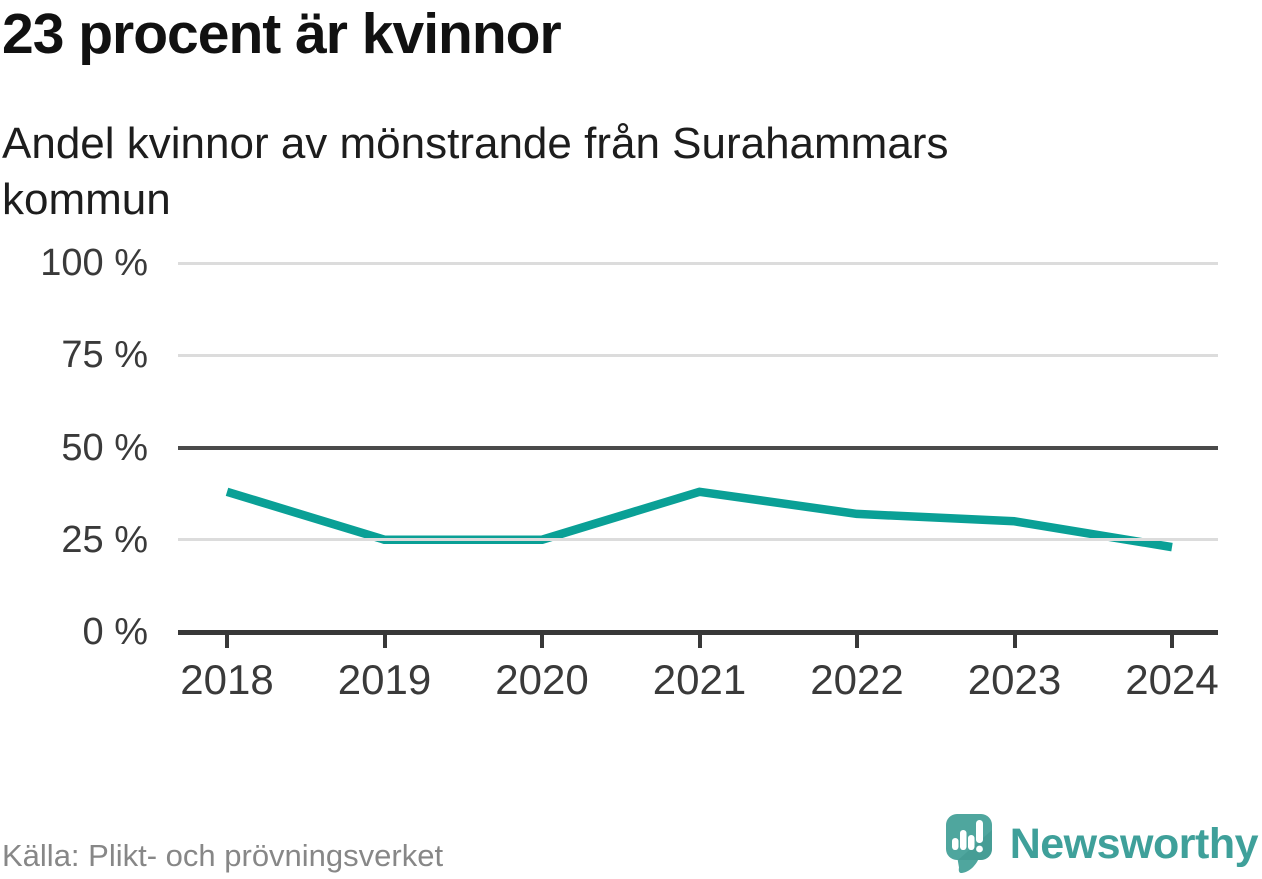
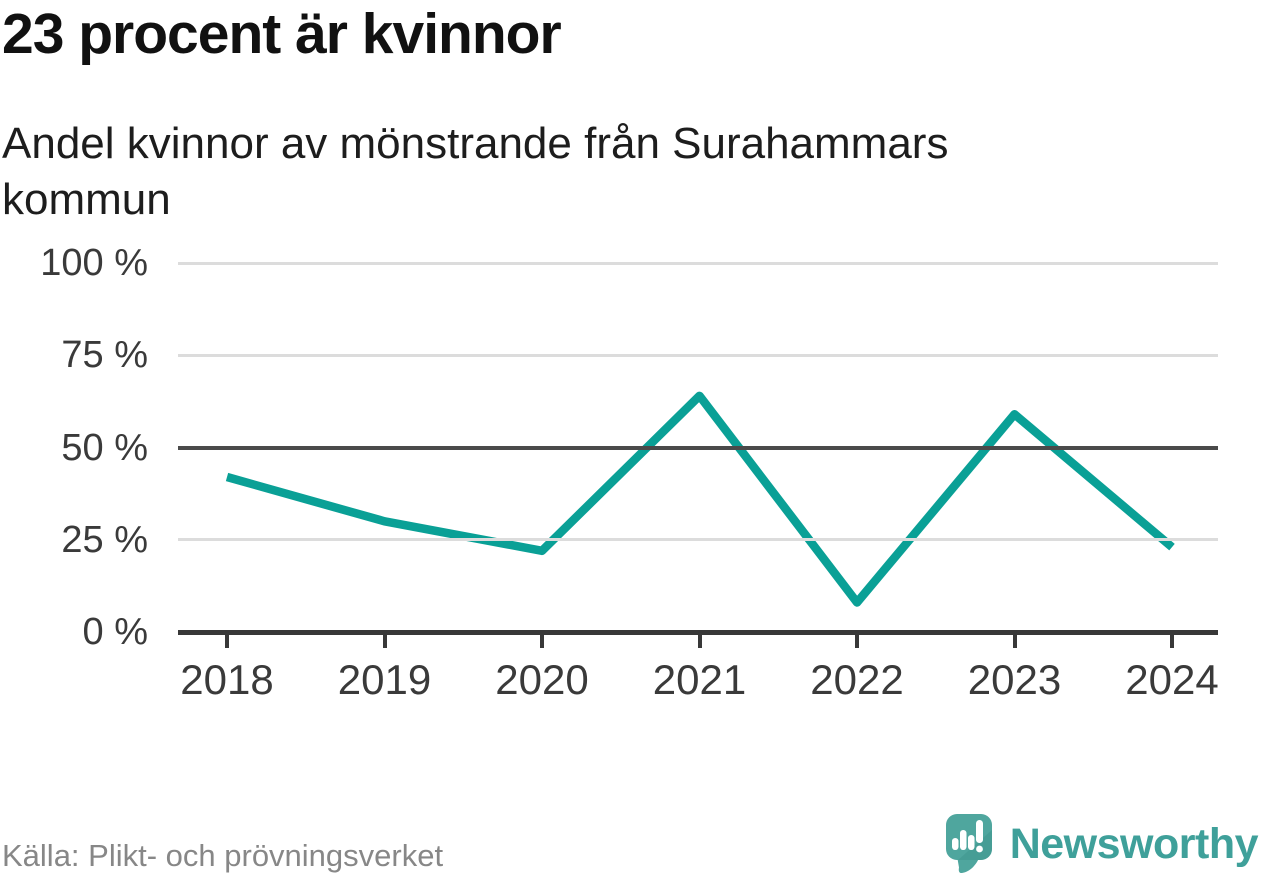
2018: 38% -> 42%
2019: 25% -> 30%
2020: 25% -> 22%
2021: 38% -> 64%
2022: 32% -> 8%
2023: 30% -> 59%
